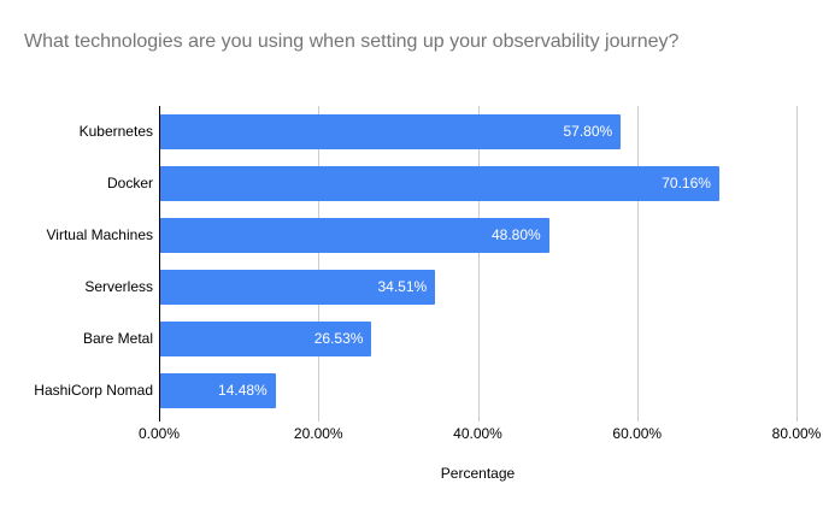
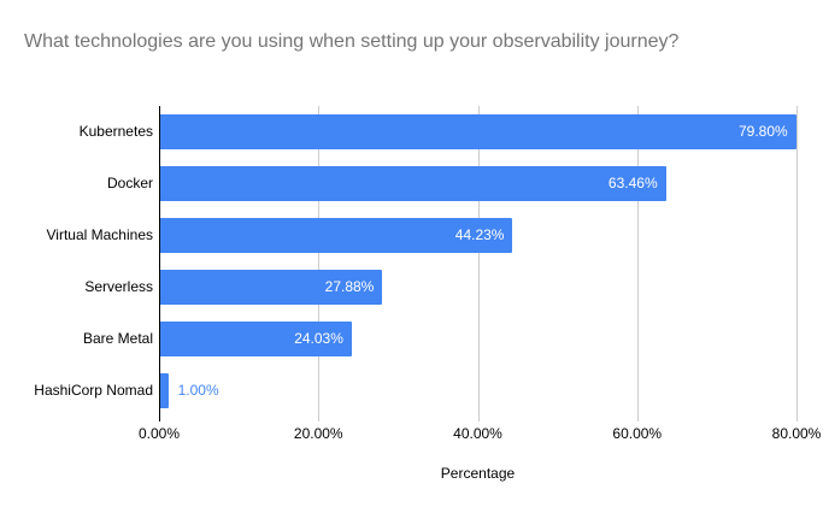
Kubernetes: 57.80% -> 79.80%
Docker: 70.16% -> 63.46%
Virtual Machines: 48.80% -> 44.23%
Serverless: 34.51% -> 27.88%
Bare Metal: 26.53% -> 24.03%
HashiCorp Nomad: 14.48% -> 1.00%
